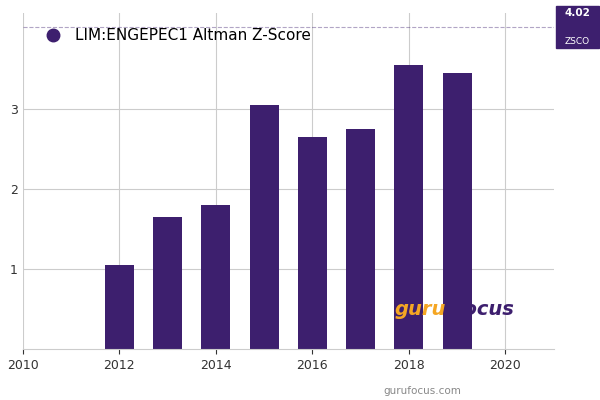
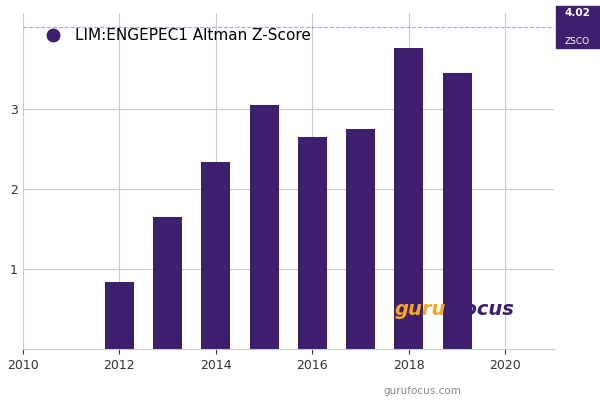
2012: 1.05 -> 0.84
2014: 1.80 -> 2.34
2018: 3.55 -> 3.76
